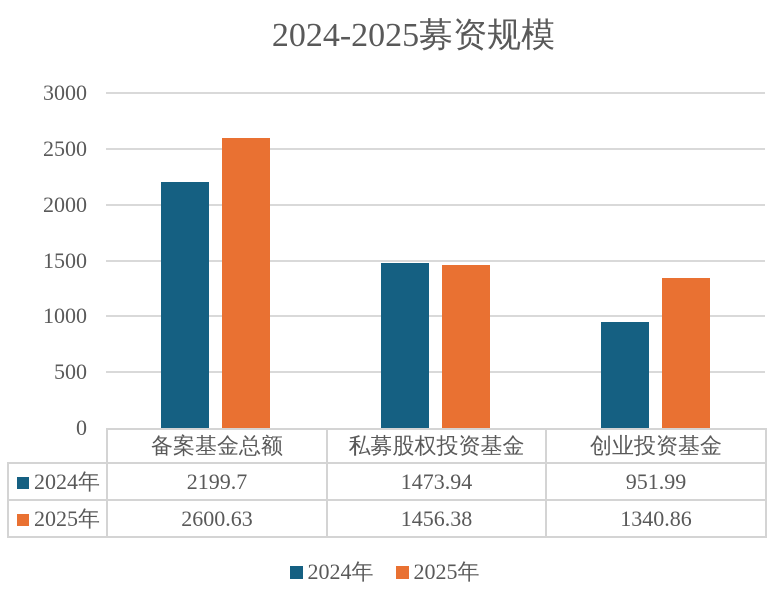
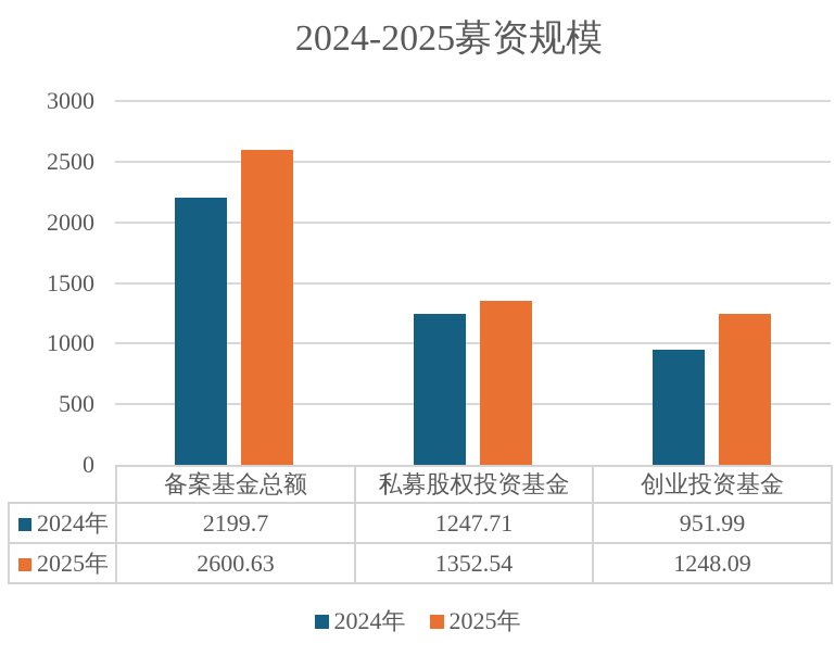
2024年/私募股权投资基金: 1473.94 -> 1247.71
2025年/私募股权投资基金: 1456.38 -> 1352.54
2025年/创业投资基金: 1340.86 -> 1248.09
